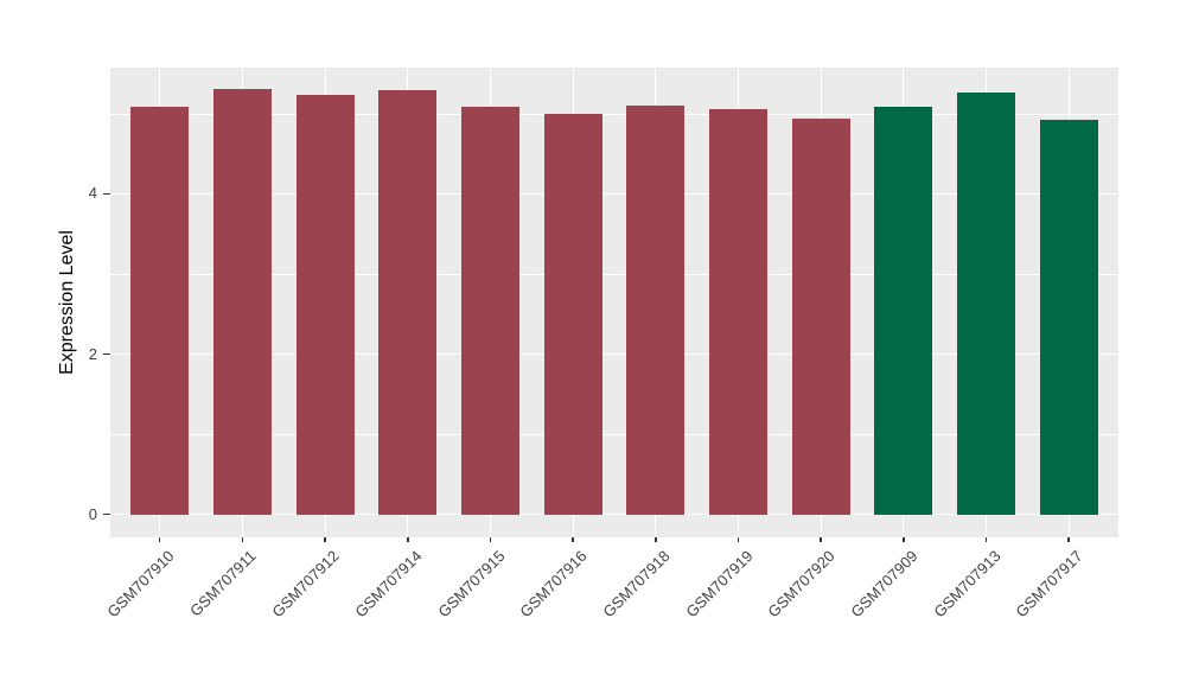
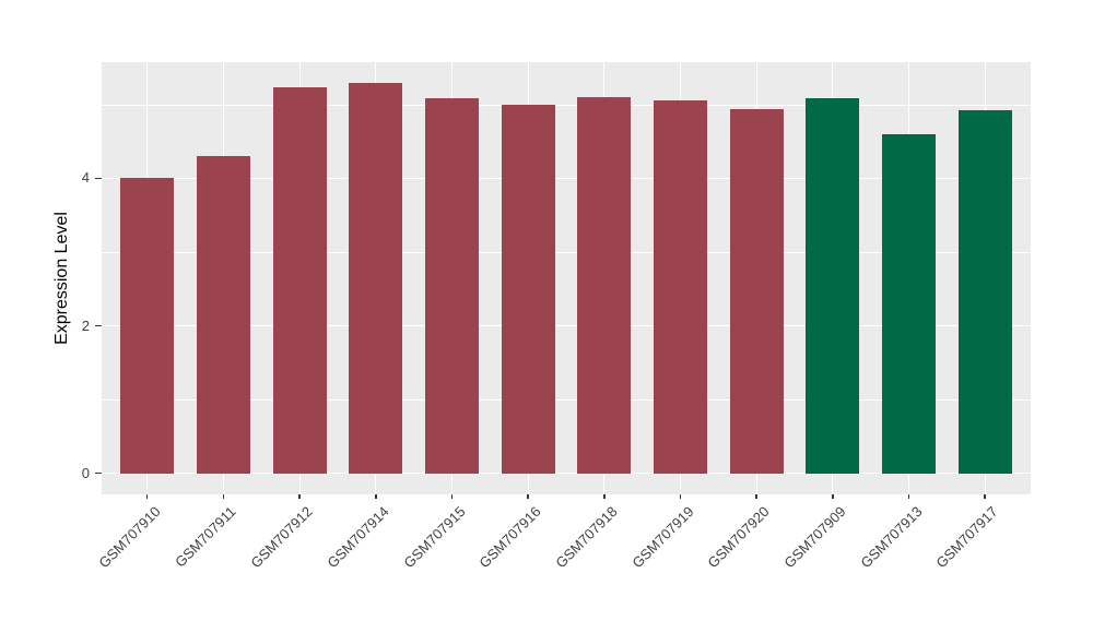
GSM707910: 5.1 -> 4.0
GSM707911: 5.3 -> 4.3
GSM707913: 5.3 -> 4.6
